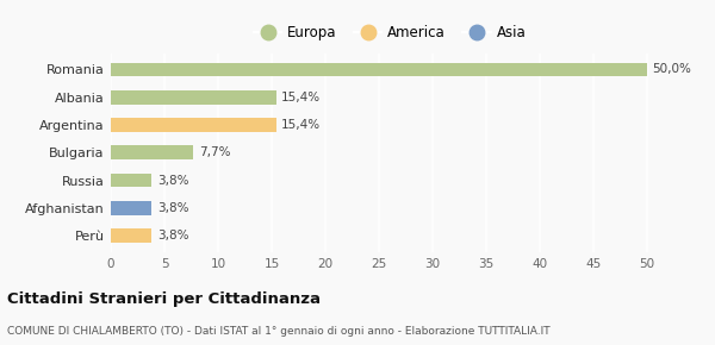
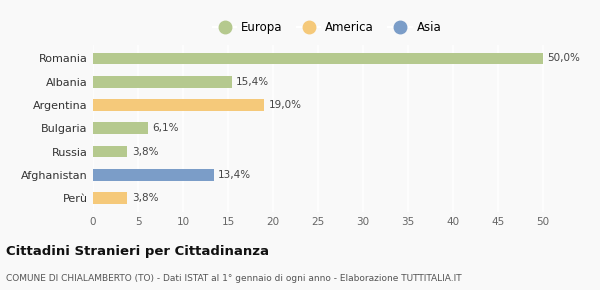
Argentina: 15,4% -> 19,0%
Bulgaria: 7,7% -> 6,1%
Afghanistan: 3,8% -> 13,4%
